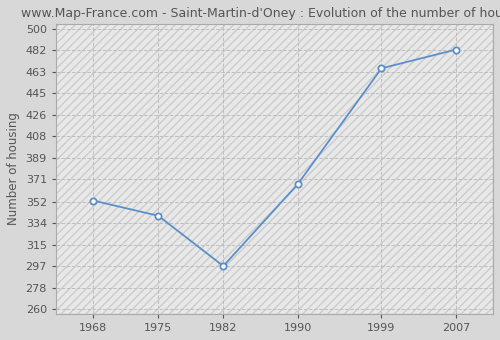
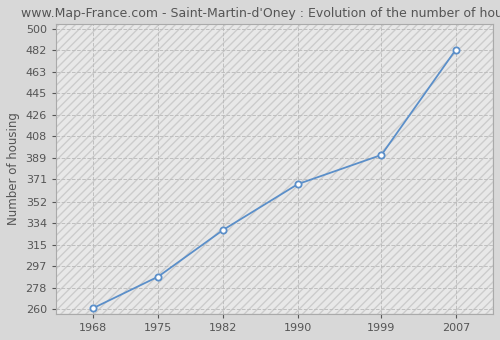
1968: 353 -> 261
1975: 340 -> 288
1982: 297 -> 328
1999: 466 -> 392
